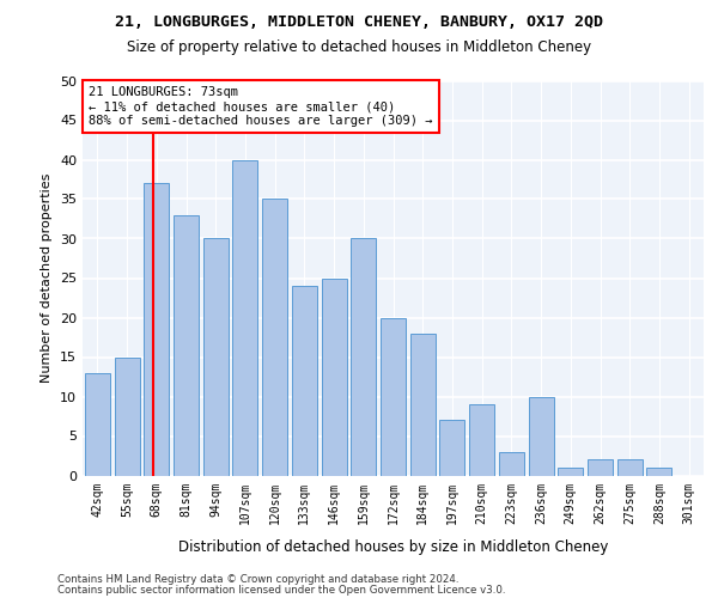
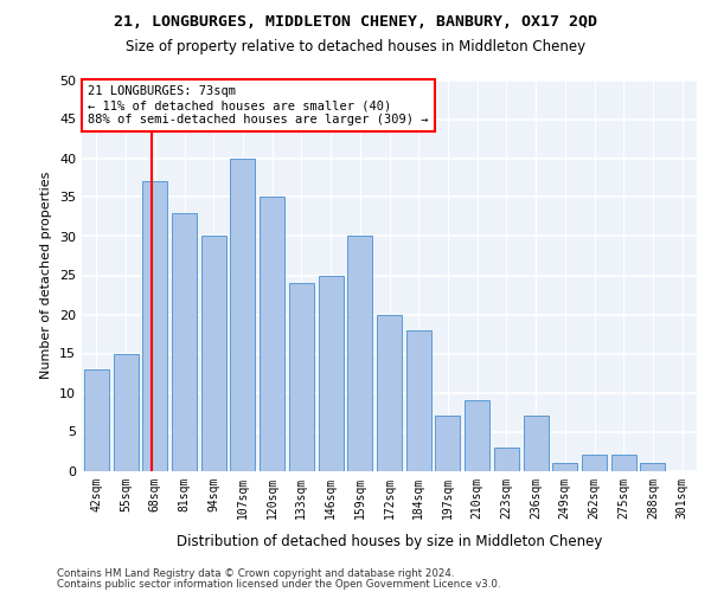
236sqm: 10 -> 7
